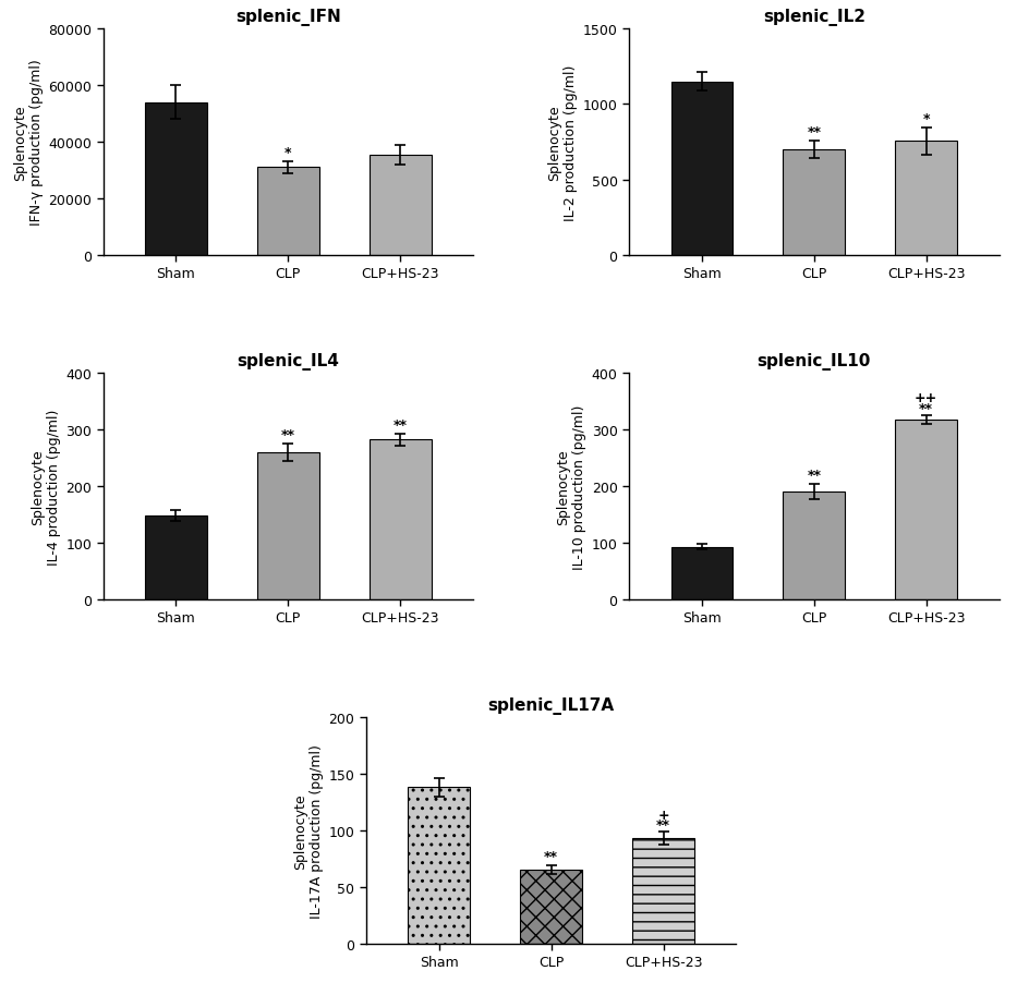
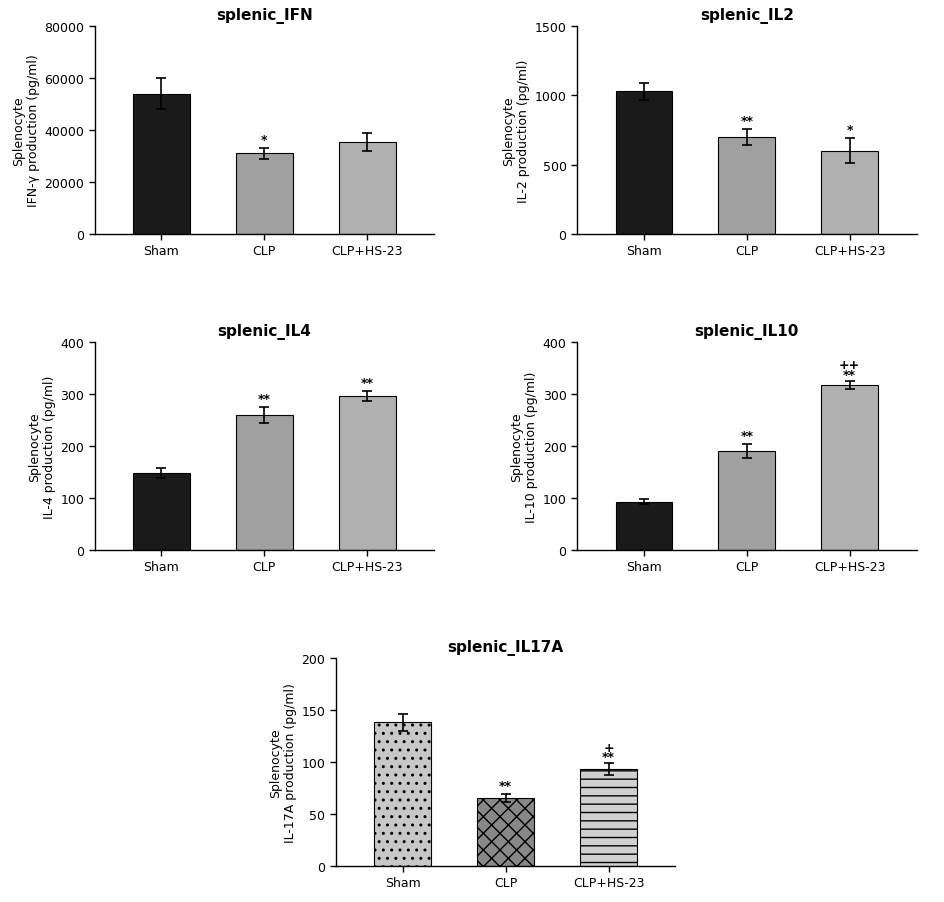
splenic_IL2/Sham: 1150 -> 1030
splenic_IL2/CLP+HS-23: 760 -> 600
splenic_IL4/CLP+HS-23: 282 -> 296
